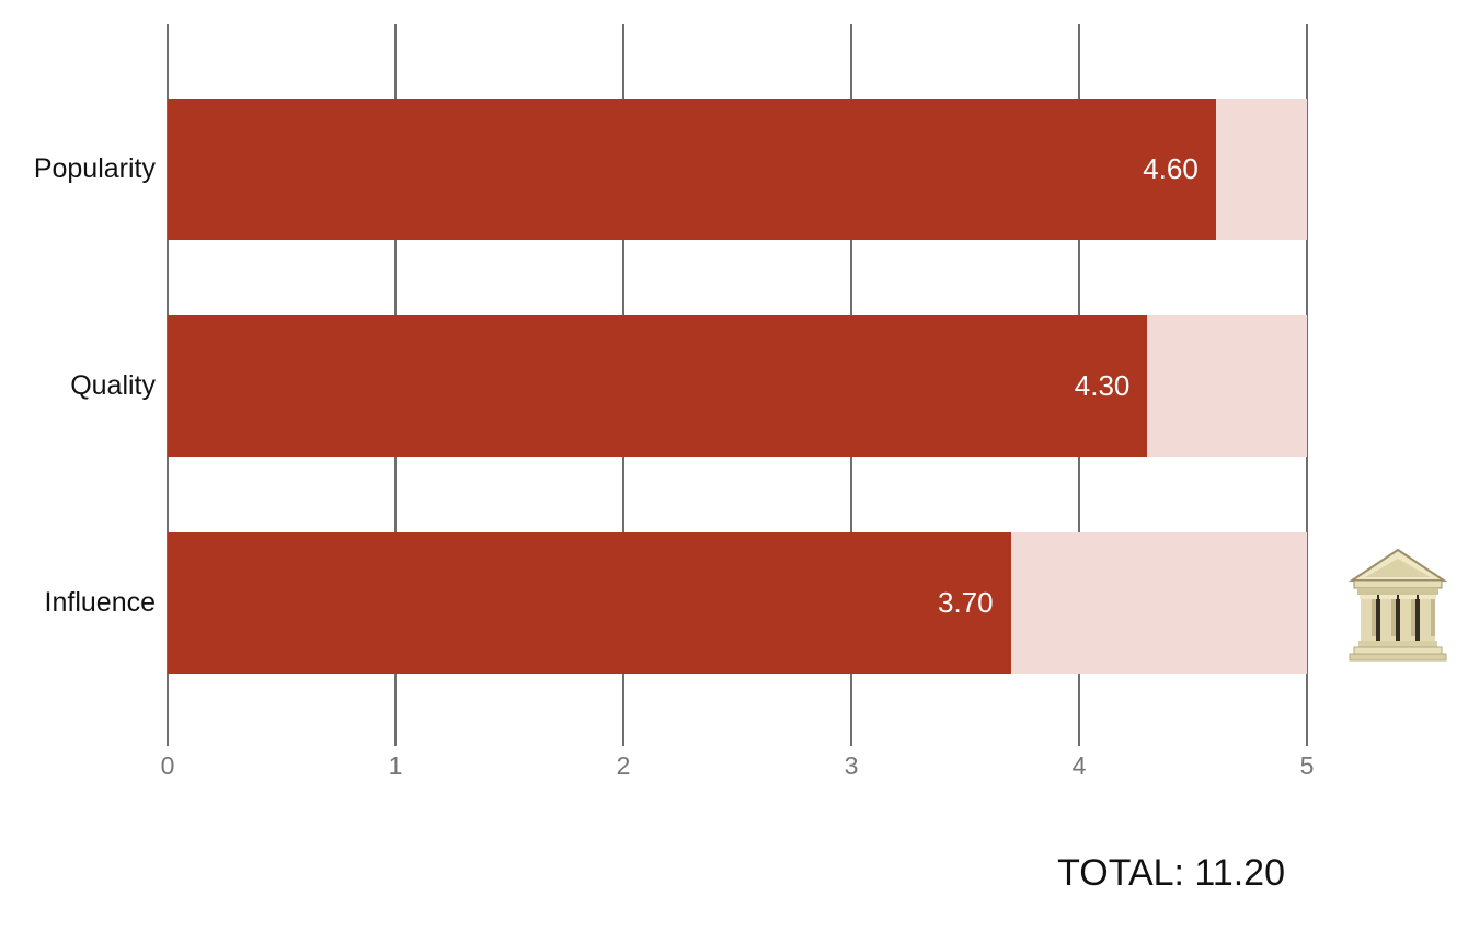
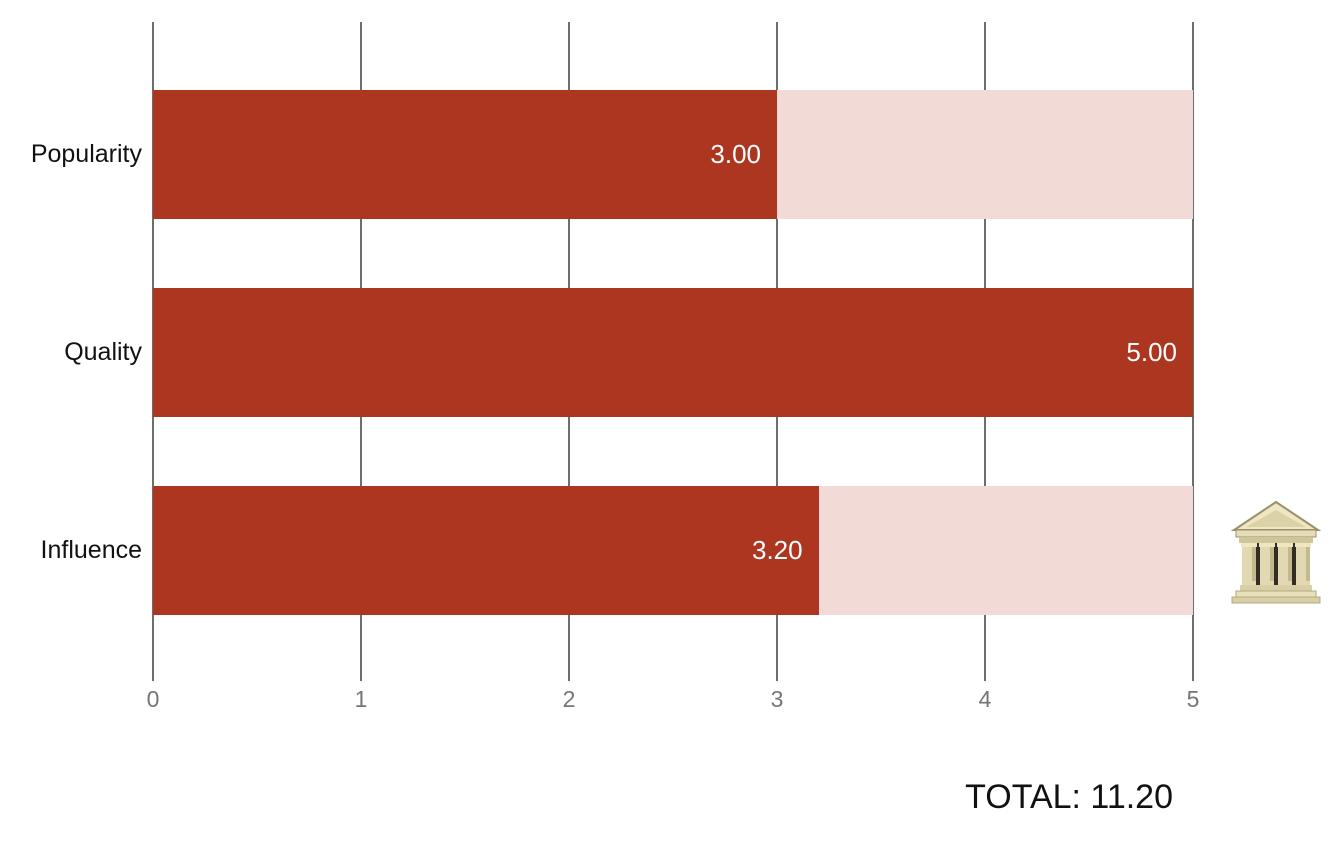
Popularity: 4.60 -> 3.00
Quality: 4.30 -> 5.00
Influence: 3.70 -> 3.20
